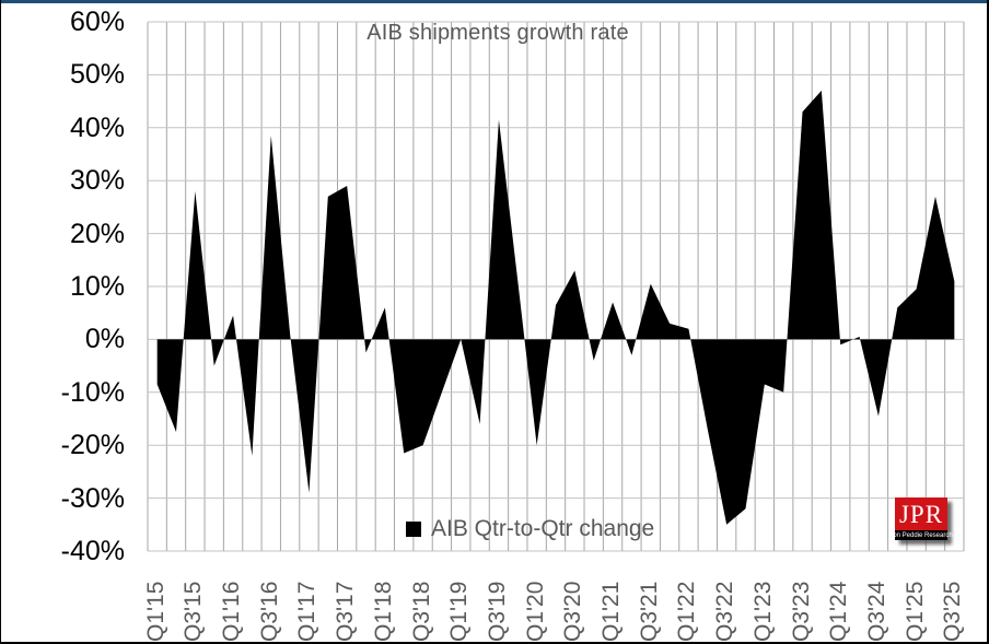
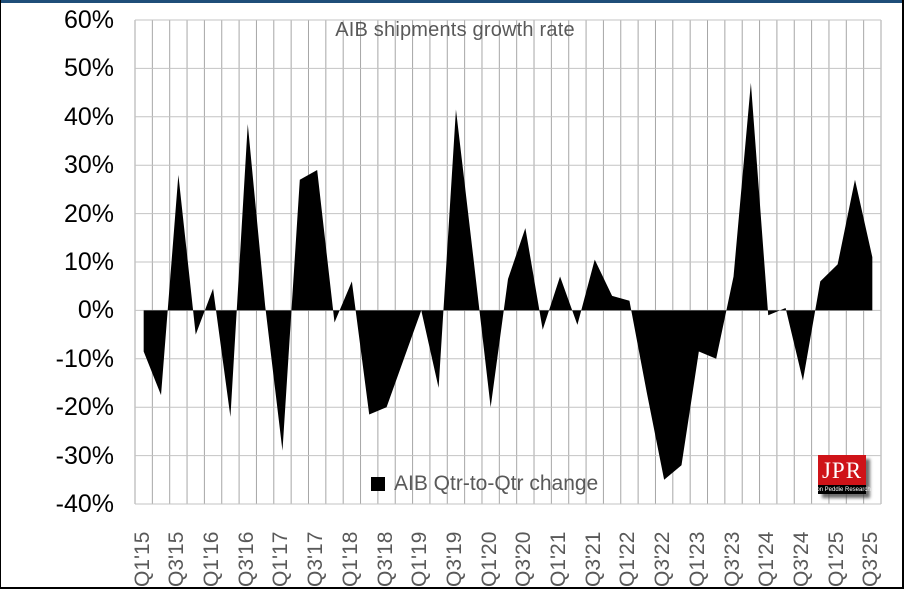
Q3'20: 13% -> 17%
Q3'23: 43% -> 7%
